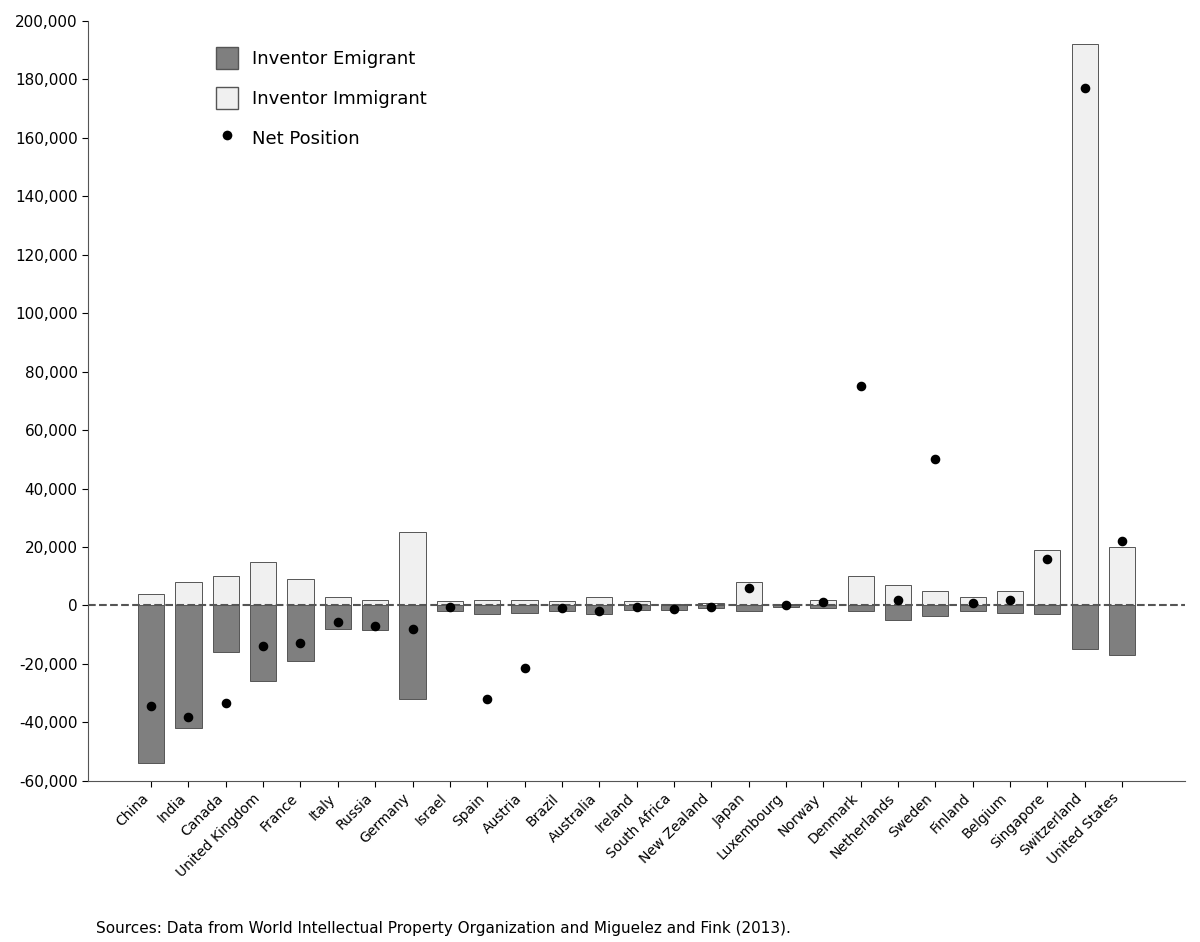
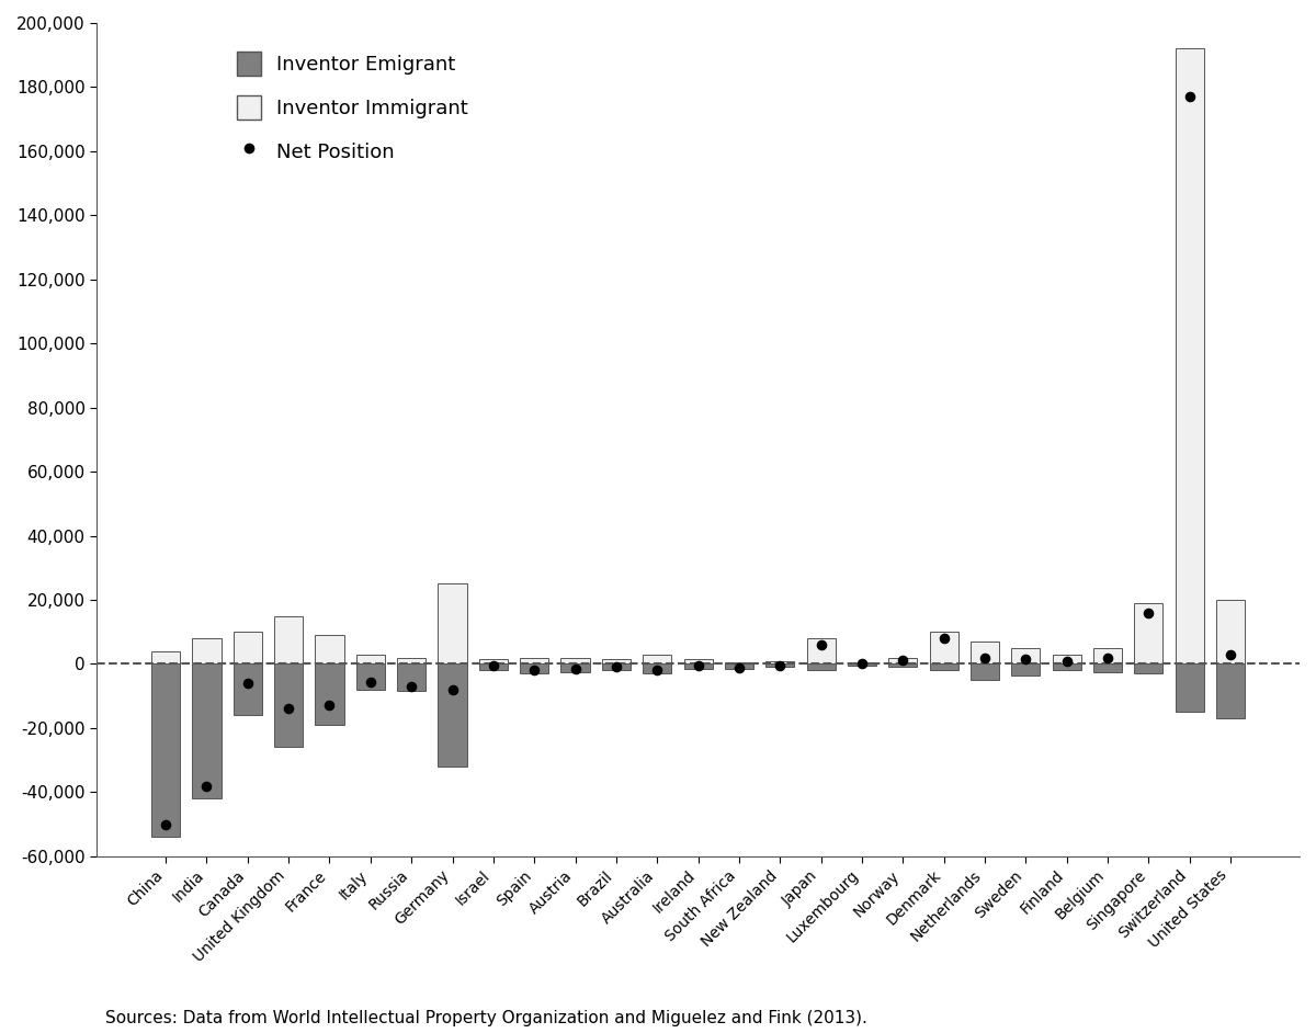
Net Position/China: -34,500 -> -50,000
Net Position/Canada: -33,500 -> -6,000
Net Position/Spain: -32,000 -> -2,000
Net Position/Austria: -21,500 -> -1,500
Net Position/Denmark: 75,000 -> 8,000
Net Position/Sweden: 50,000 -> 1,500
Net Position/United States: 22,000 -> 3,000
